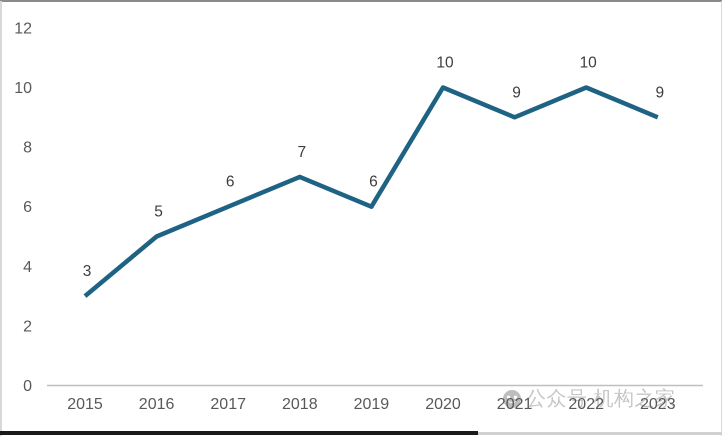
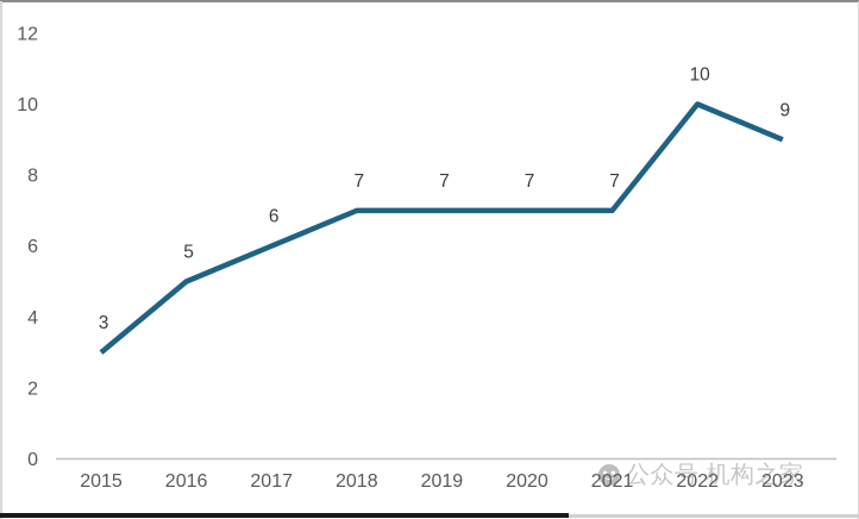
2019: 6 -> 7
2020: 10 -> 7
2021: 9 -> 7
